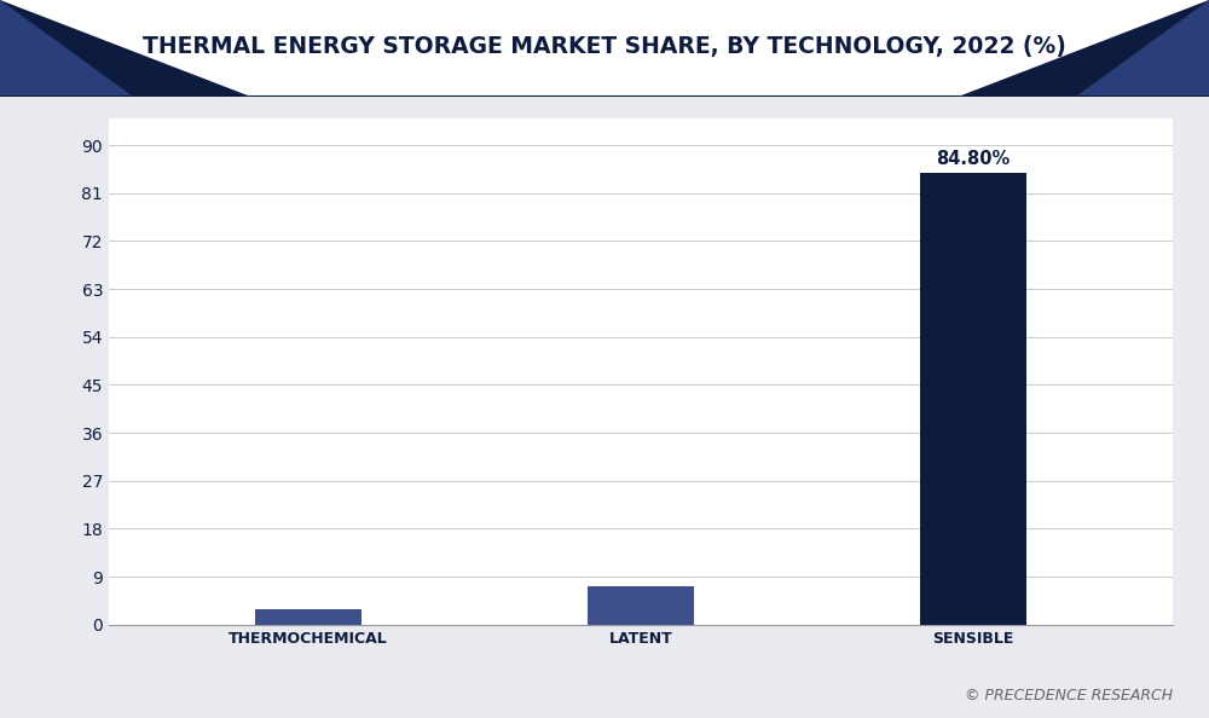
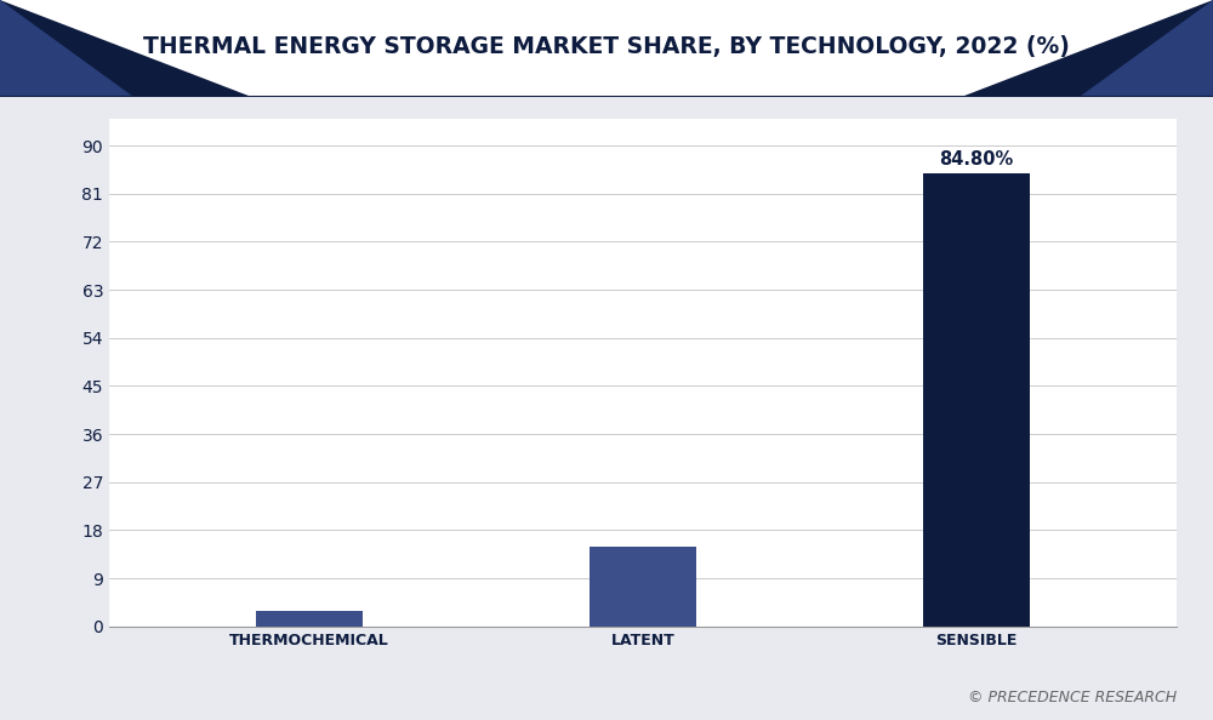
LATENT: 7.2 -> 15.0
